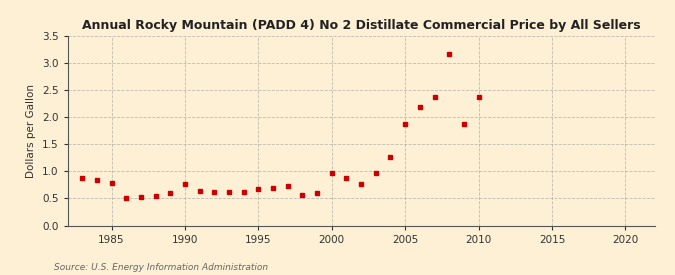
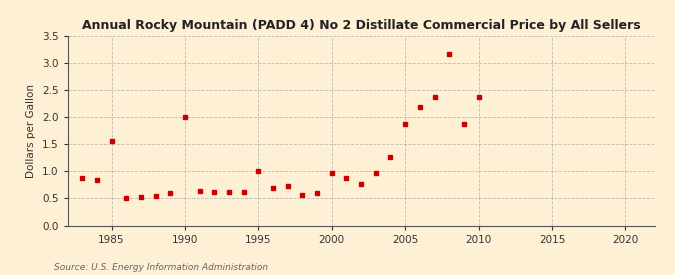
1985: 0.78 -> 1.56
1990: 0.77 -> 2.00
1995: 0.68 -> 1.00
